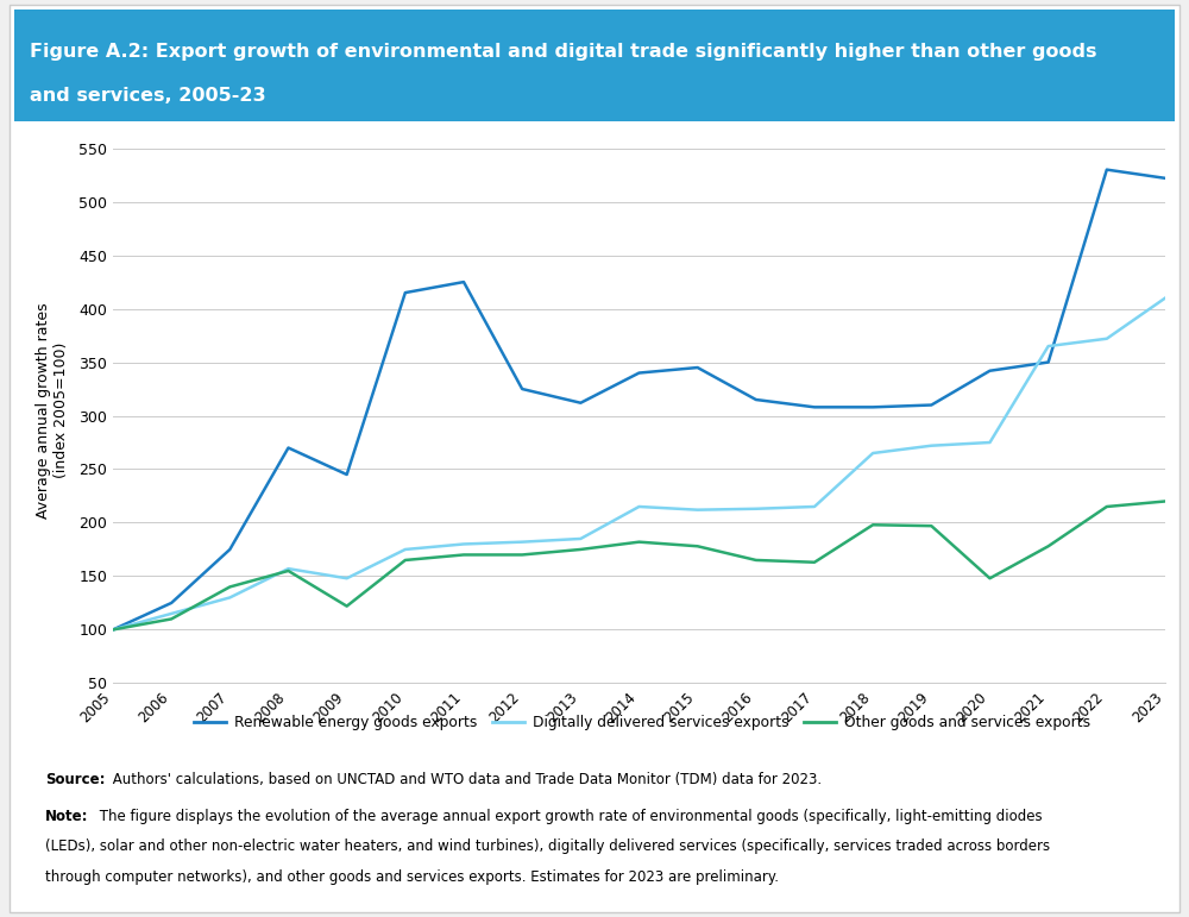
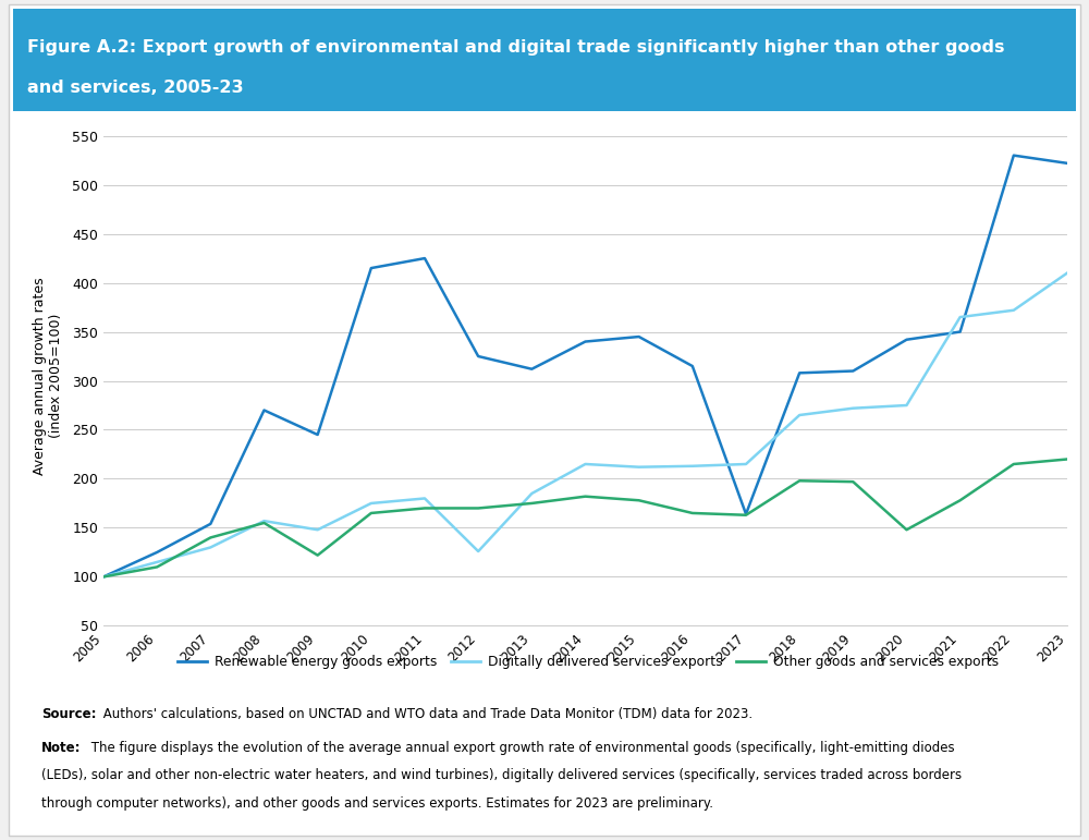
Renewable energy goods exports/2007: 175 -> 154
Digitally delivered services exports/2012: 182 -> 126
Renewable energy goods exports/2017: 308 -> 164
